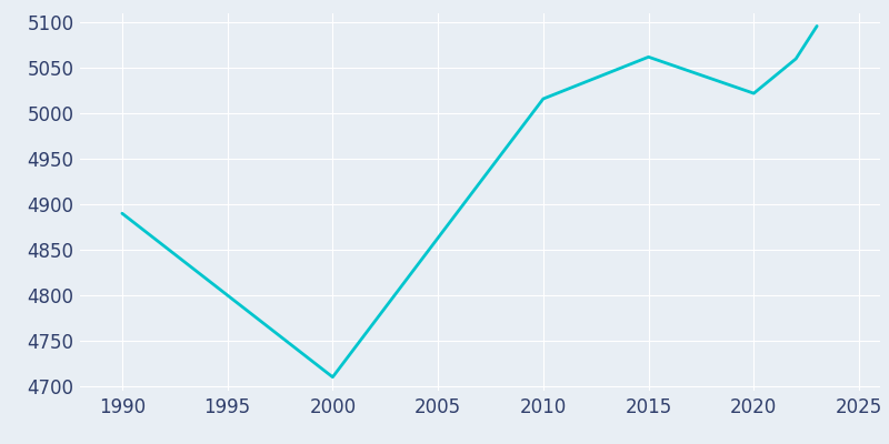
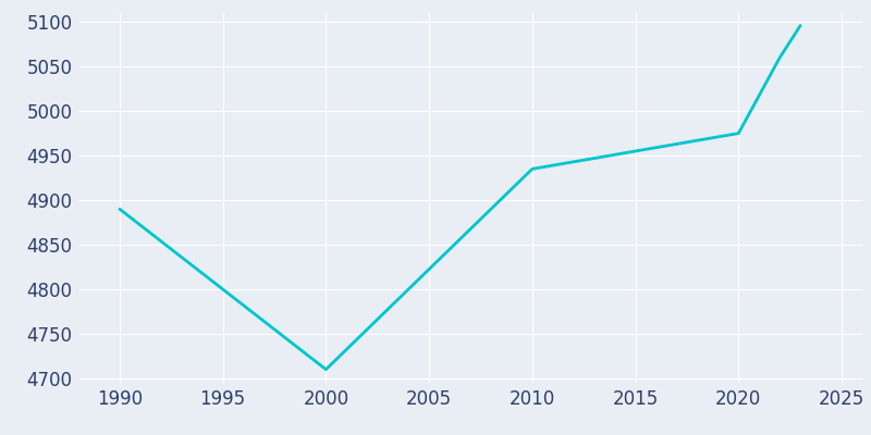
2010: 5016 -> 4935
2015: 5062 -> 4955
2020: 5022 -> 4975
